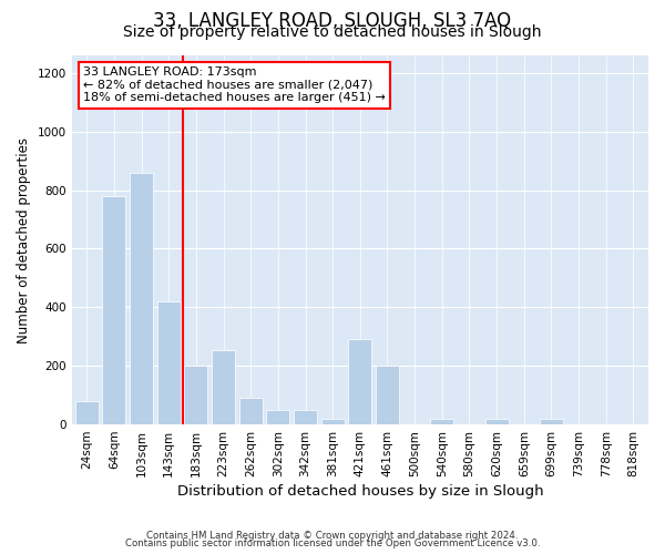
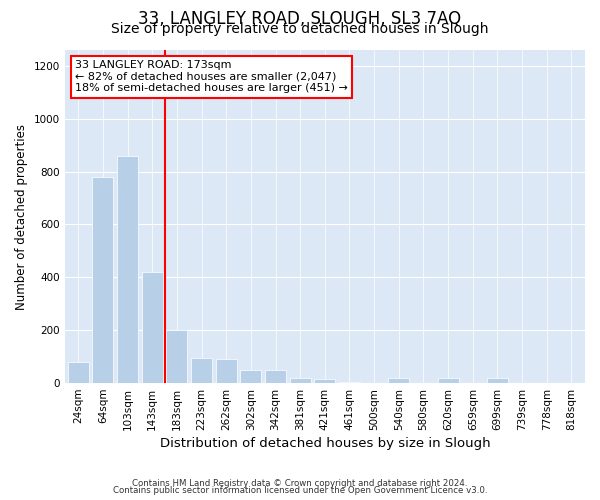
223sqm: 255 -> 95
421sqm: 290 -> 15
461sqm: 200 -> 5
